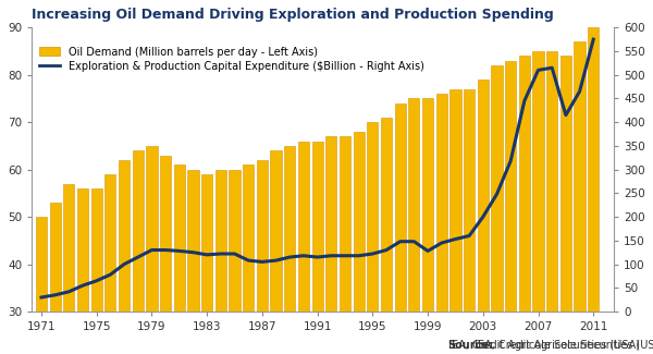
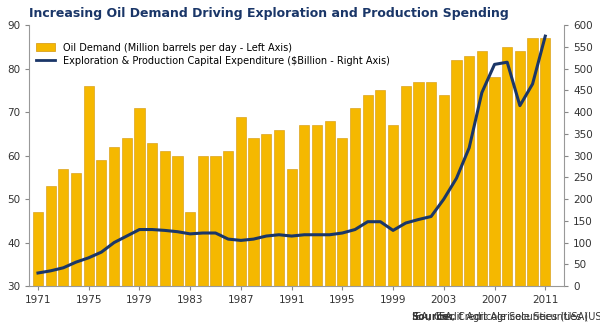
Oil Demand (Million barrels per day - Left Axis)/1971: 50 -> 47
Oil Demand (Million barrels per day - Left Axis)/1975: 56 -> 76
Oil Demand (Million barrels per day - Left Axis)/1979: 65 -> 71
Oil Demand (Million barrels per day - Left Axis)/1983: 59 -> 47
Oil Demand (Million barrels per day - Left Axis)/1987: 62 -> 69
Oil Demand (Million barrels per day - Left Axis)/1991: 66 -> 57
Oil Demand (Million barrels per day - Left Axis)/1995: 70 -> 64
Oil Demand (Million barrels per day - Left Axis)/1999: 75 -> 67
Oil Demand (Million barrels per day - Left Axis)/2003: 79 -> 74
Oil Demand (Million barrels per day - Left Axis)/2007: 85 -> 78
Oil Demand (Million barrels per day - Left Axis)/2011: 90 -> 87
